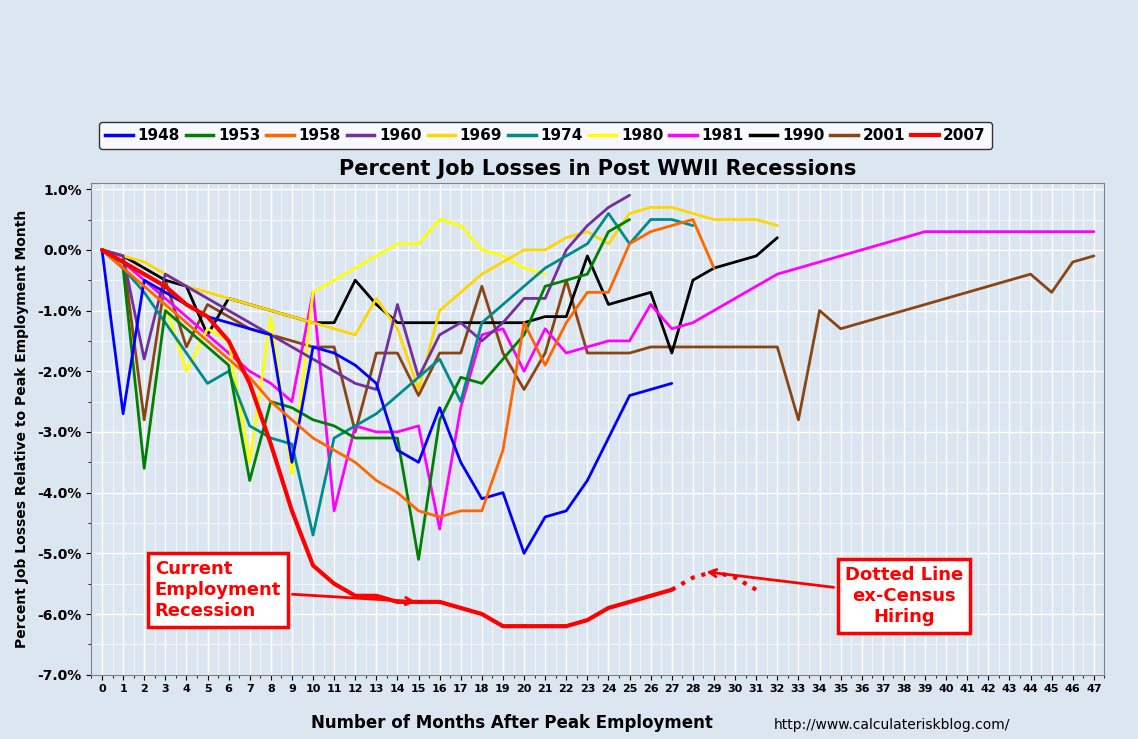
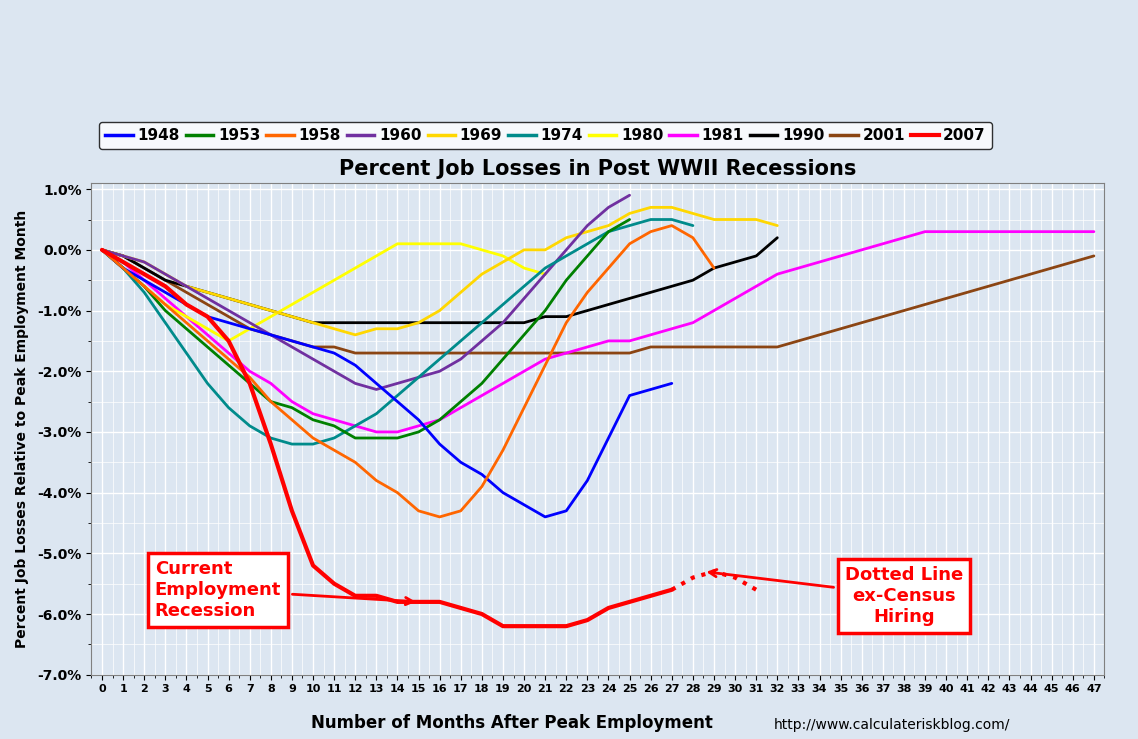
1948/1: -2.7% -> -0.3%
1953/2: -3.6% -> -0.6%
1960/2: -1.8% -> -0.2%
2001/2: -2.8% -> -0.3%
1980/4: -2.0% -> -1.1%
2001/4: -1.6% -> -0.7%
1990/5: -1.4% -> -0.7%
1974/6: -2.0% -> -2.6%
1953/7: -3.8% -> -2.2%
1980/7: -3.5% -> -1.3%
1948/9: -3.5% -> -1.5%
1980/9: -3.7% -> -0.9%
1974/10: -4.7% -> -3.2%
1981/10: -0.7% -> -2.7%
1981/11: -4.3% -> -2.8%
1990/12: -0.5% -> -1.2%
2001/12: -3.0% -> -1.7%
1969/13: -0.8% -> -1.3%
1990/13: -0.9% -> -1.2%
1948/14: -3.3% -> -2.5%
1960/14: -0.9% -> -2.2%
1948/15: -3.5% -> -2.8%
1953/15: -5.1% -> -3.0%
1969/15: -2.3% -> -1.2%
2001/15: -2.4% -> -1.7%
1948/16: -2.6% -> -3.2%
1960/16: -1.4% -> -2.0%
1980/16: 0.5% -> 0.1%
1981/16: -4.6% -> -2.8%
1953/17: -2.1% -> -2.5%
1960/17: -1.2% -> -1.8%
1974/17: -2.5% -> -1.5%
1980/17: 0.4% -> 0.1%
1948/18: -4.1% -> -3.7%
1958/18: -4.3% -> -3.9%
1981/18: -1.4% -> -2.4%
2001/18: -0.6% -> -1.7%
1981/19: -1.3% -> -2.2%
1948/20: -5.0% -> -4.2%
1958/20: -1.2% -> -2.6%
2001/20: -2.3% -> -1.7%
1953/21: -0.6% -> -1.0%
1960/21: -0.8% -> -0.4%
1981/21: -1.3% -> -1.8%
2001/22: -0.5% -> -1.7%
1953/23: -0.4% -> -0.1%
1990/23: -0.1% -> -1.0%
1958/24: -0.7% -> -0.3%
1969/24: 0.1% -> 0.4%
1974/24: 0.6% -> 0.3%
1974/25: 0.1% -> 0.4%
1981/26: -0.9% -> -1.4%
1990/27: -1.7% -> -0.6%
1958/28: 0.5% -> 0.2%
2001/33: -2.8% -> -1.5%
2001/34: -1.0% -> -1.4%
2001/45: -0.7% -> -0.3%
